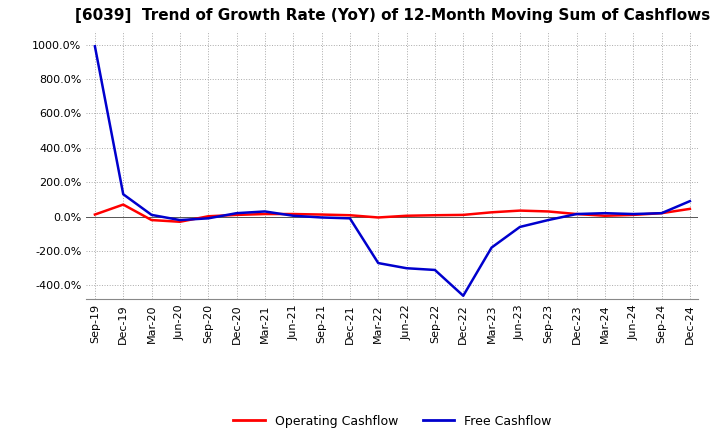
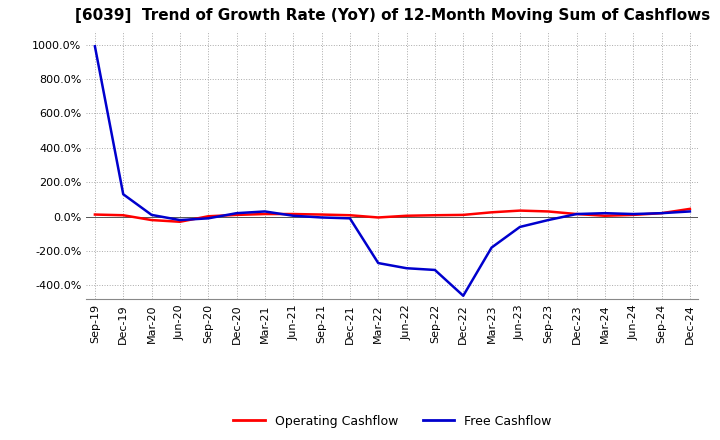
Operating Cashflow/Dec-19: 70% -> 10%
Free Cashflow/Dec-24: 90% -> 30%
